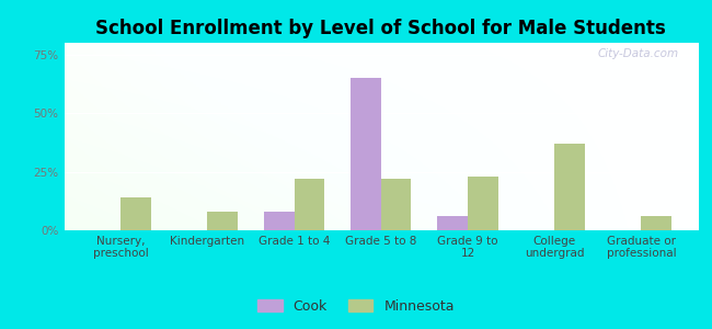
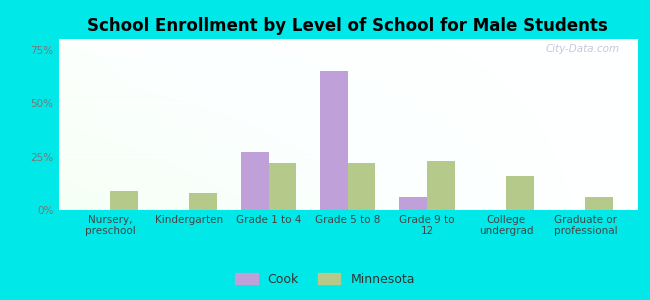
Minnesota/Nursery, preschool: 14% -> 9%
Cook/Grade 1 to 4: 8% -> 27%
Minnesota/College undergrad: 37% -> 16%
